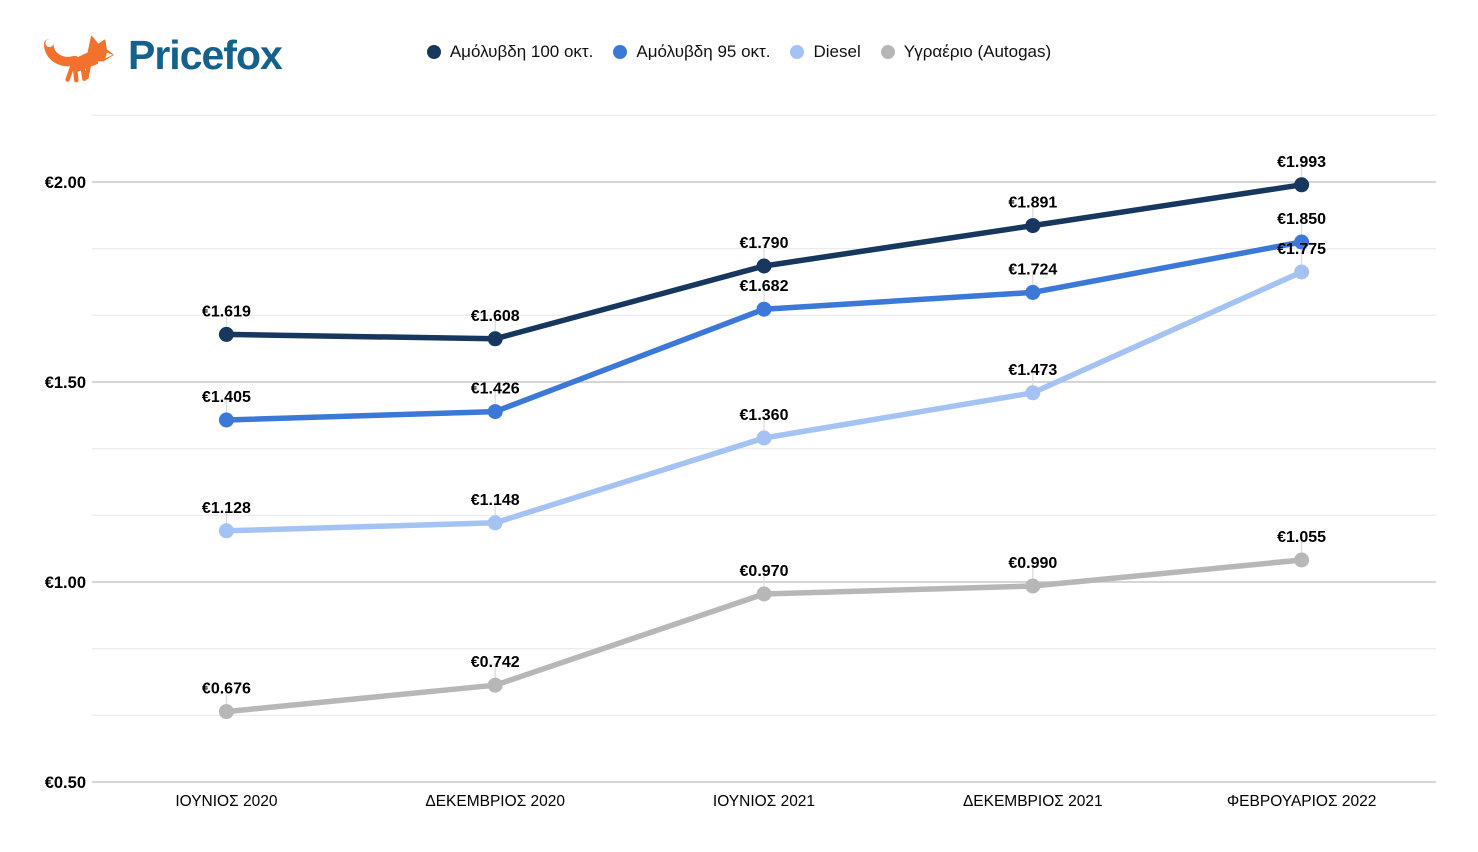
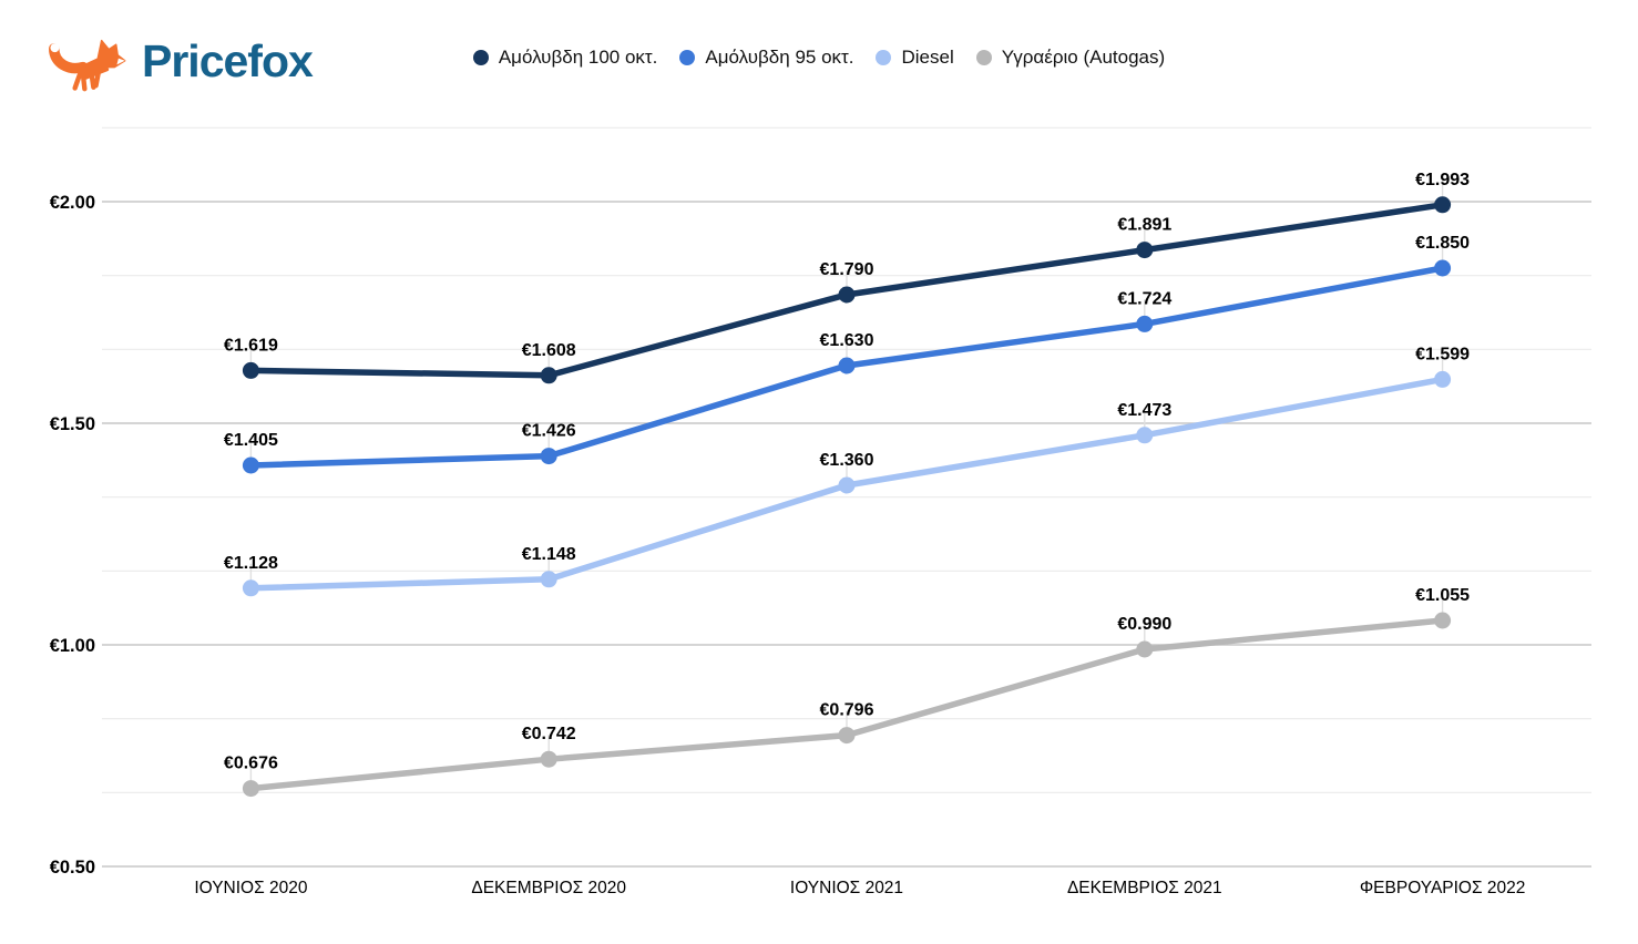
Αμόλυβδη 95 οκτ./ΙΟΥΝΙΟΣ 2021: €1.682 -> €1.630
Υγραέριο (Autogas)/ΙΟΥΝΙΟΣ 2021: €0.970 -> €0.796
Diesel/ΦΕΒΡΟΥΑΡΙΟΣ 2022: €1.775 -> €1.599
